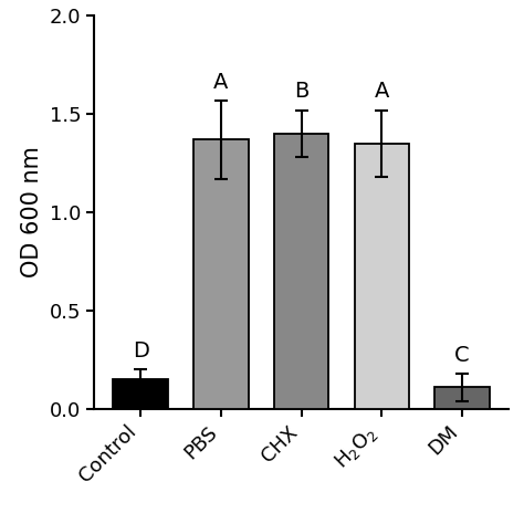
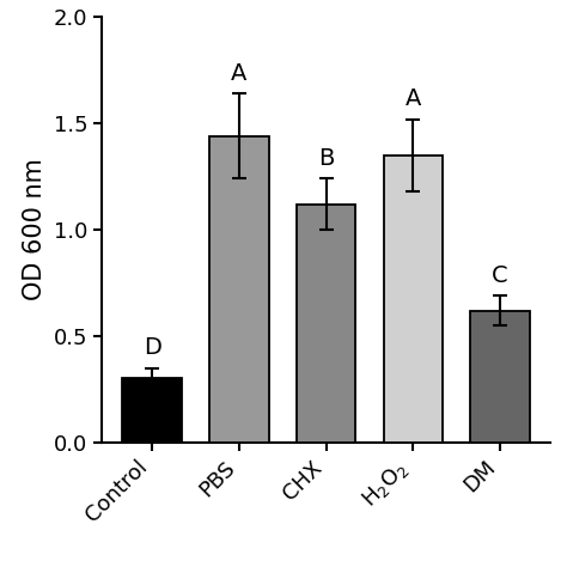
Control: 0.15 -> 0.30
PBS: 1.37 -> 1.44
CHX: 1.40 -> 1.12
DM: 0.11 -> 0.62
